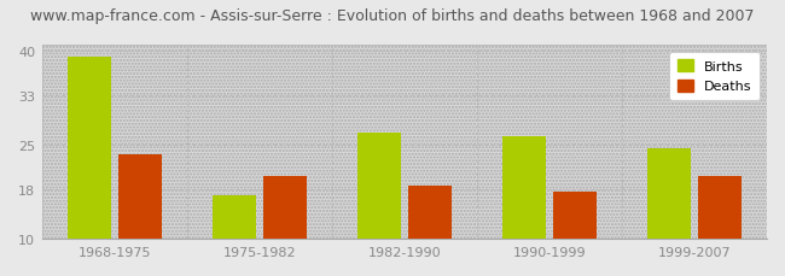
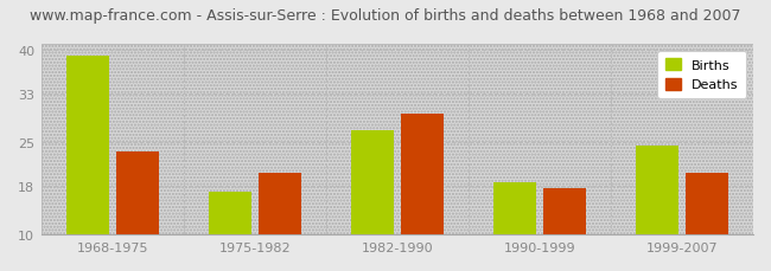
Deaths/1982-1990: 18.5 -> 29.6
Births/1990-1999: 26.5 -> 18.6
